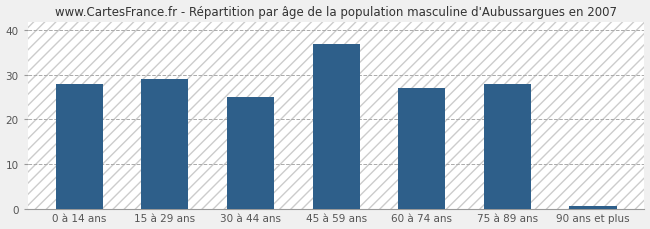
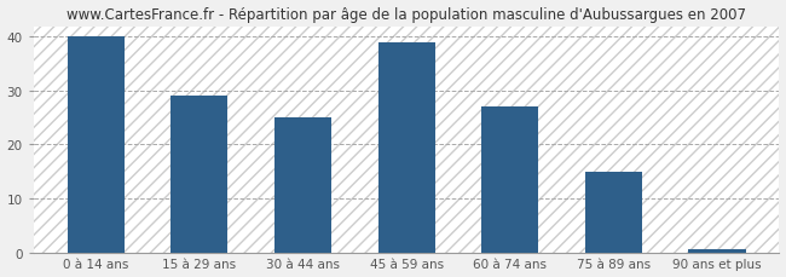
0 à 14 ans: 28.0 -> 40.0
45 à 59 ans: 37.0 -> 39.0
75 à 89 ans: 28.0 -> 15.0
